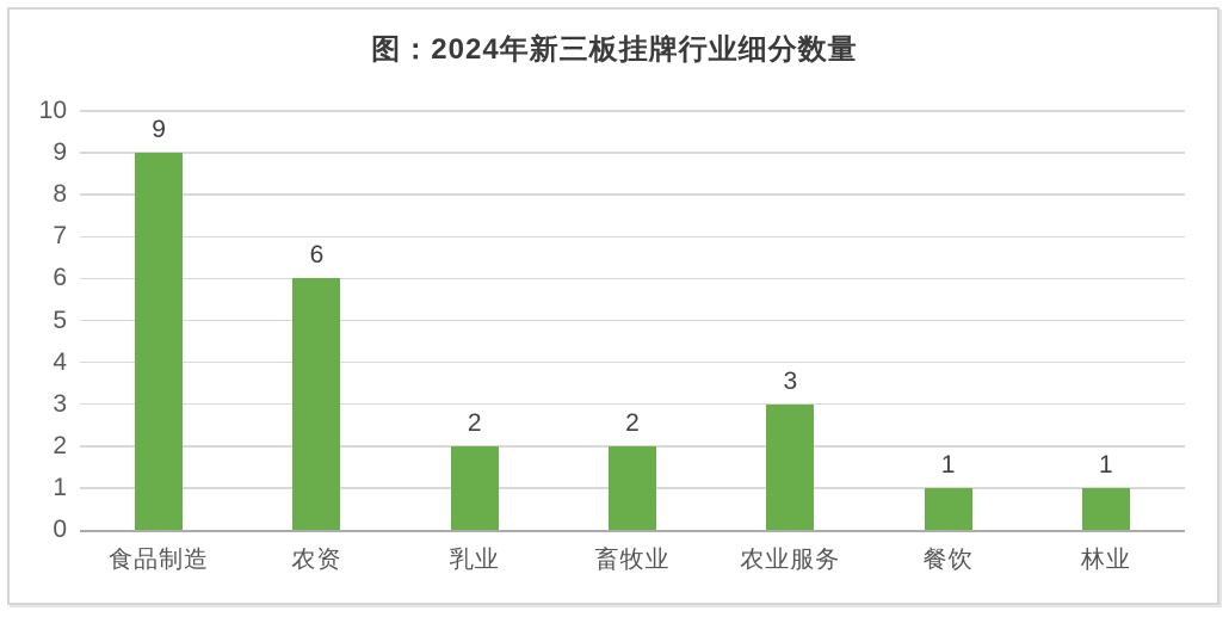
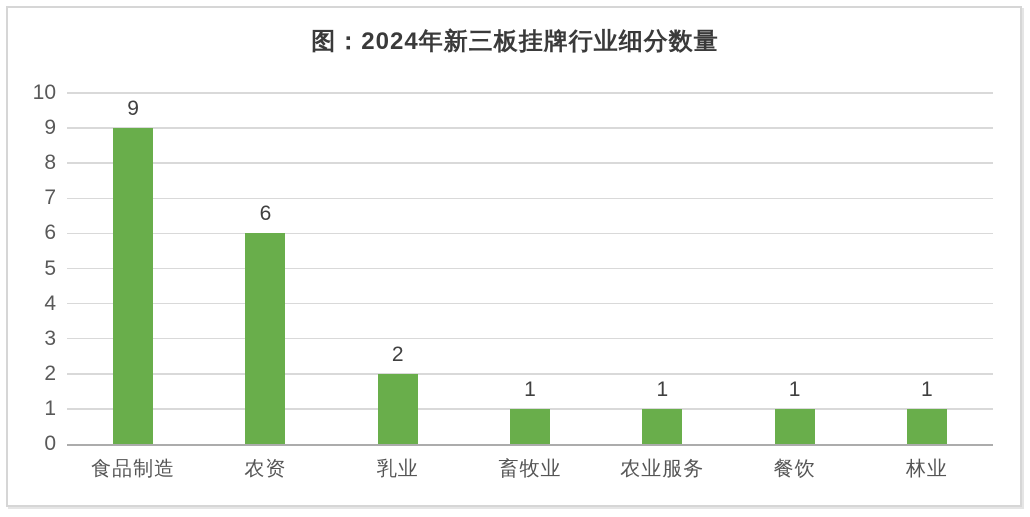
畜牧业: 2 -> 1
农业服务: 3 -> 1
